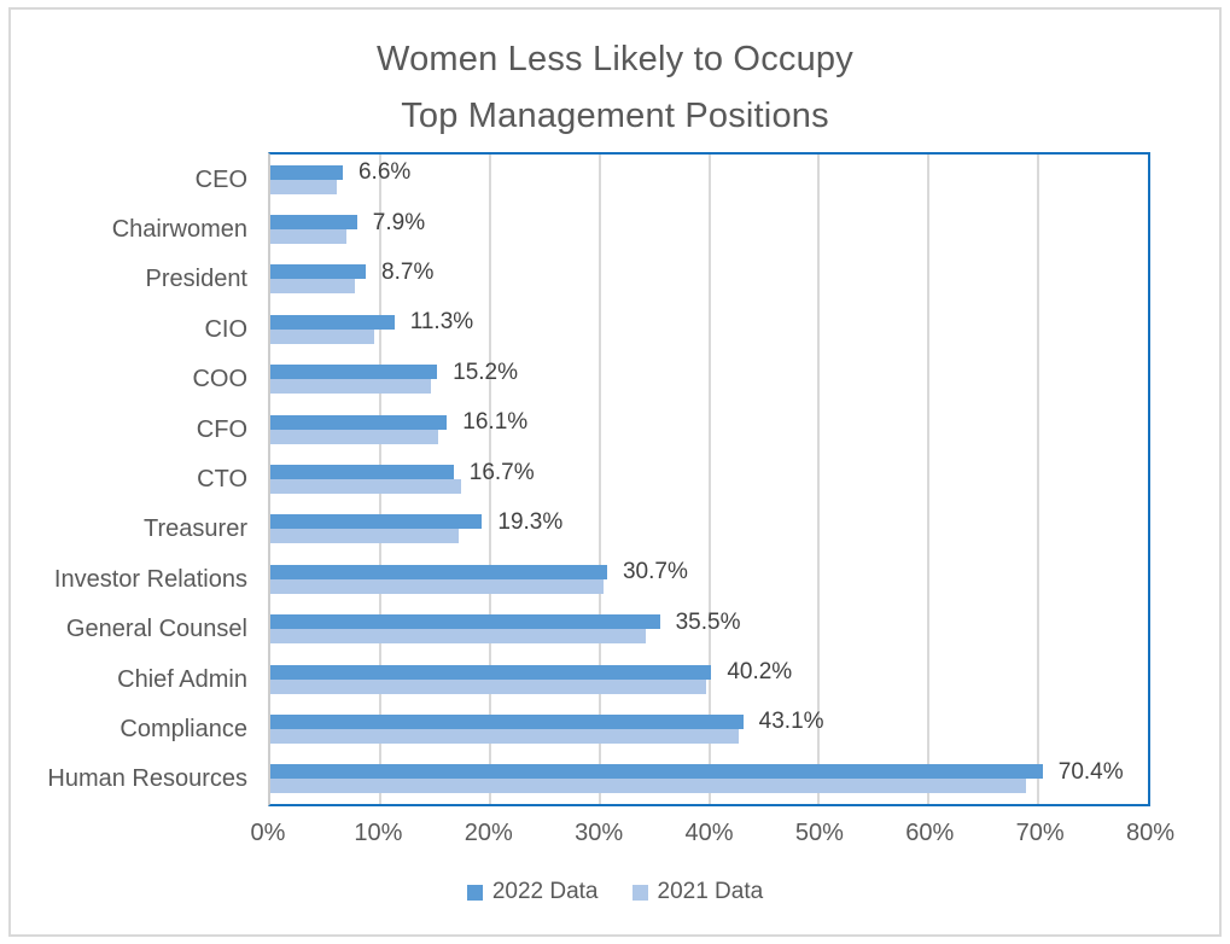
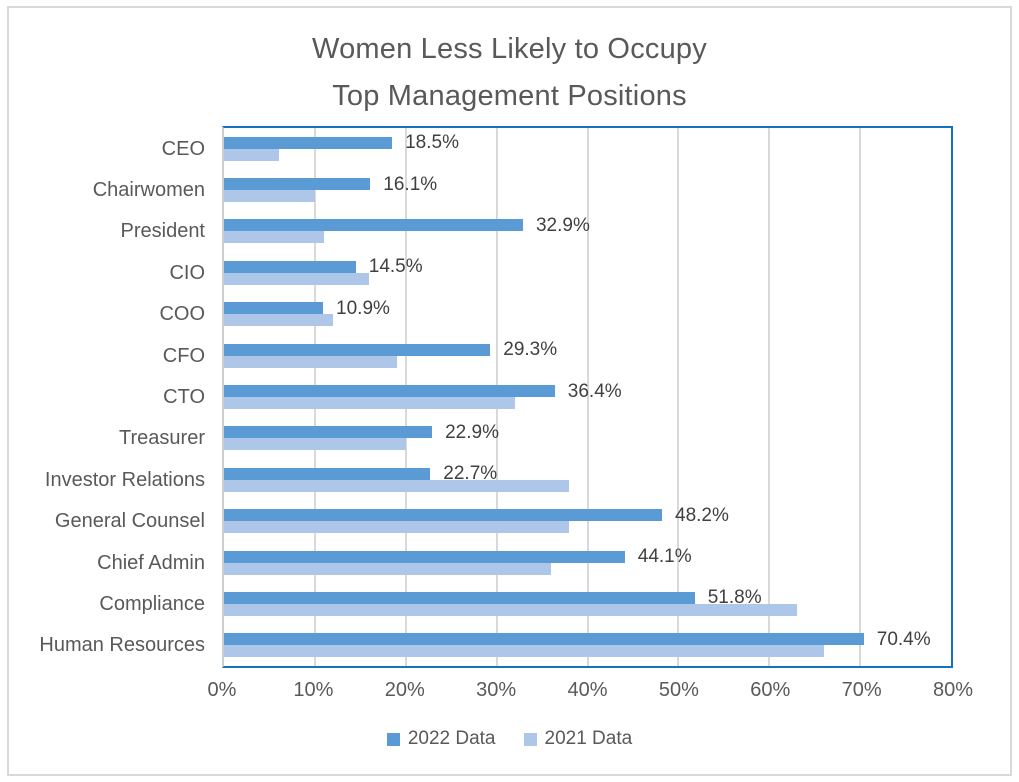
2022 Data/CEO: 6.6% -> 18.5%
2022 Data/Chairwomen: 7.9% -> 16.1%
2021 Data/Chairwomen: 7% -> 10%
2022 Data/President: 8.7% -> 32.9%
2021 Data/President: 8% -> 11%
2022 Data/CIO: 11.3% -> 14.5%
2021 Data/CIO: 10% -> 16%
2022 Data/COO: 15.2% -> 10.9%
2021 Data/COO: 15% -> 12%
2022 Data/CFO: 16.1% -> 29.3%
2021 Data/CFO: 15% -> 19%
2022 Data/CTO: 16.7% -> 36.4%
2021 Data/CTO: 17% -> 32%
2022 Data/Treasurer: 19.3% -> 22.9%
2021 Data/Treasurer: 17% -> 20%
2022 Data/Investor Relations: 30.7% -> 22.7%
2021 Data/Investor Relations: 30% -> 38%
2022 Data/General Counsel: 35.5% -> 48.2%
2021 Data/General Counsel: 34% -> 38%
2022 Data/Chief Admin: 40.2% -> 44.1%
2021 Data/Chief Admin: 40% -> 36%
2022 Data/Compliance: 43.1% -> 51.8%
2021 Data/Compliance: 43% -> 63%
2021 Data/Human Resources: 69% -> 66%
